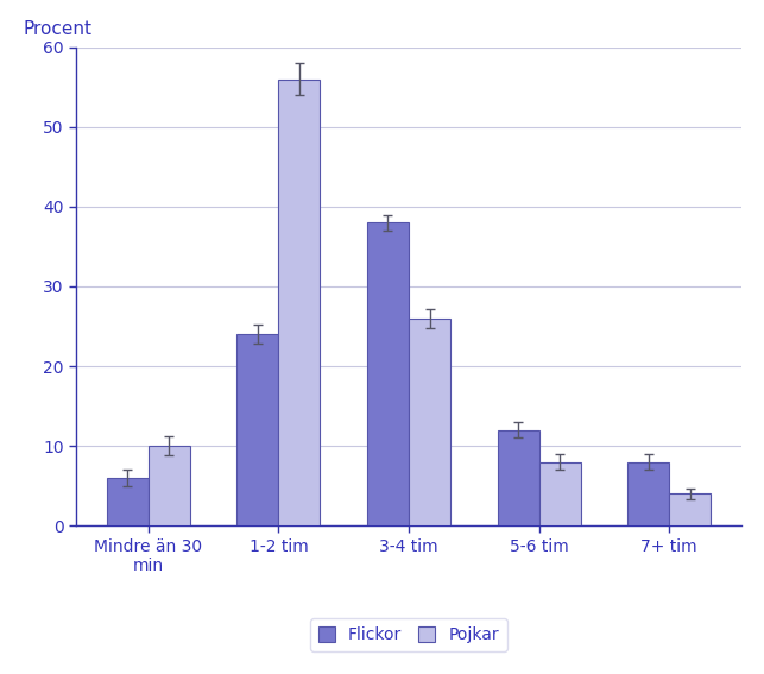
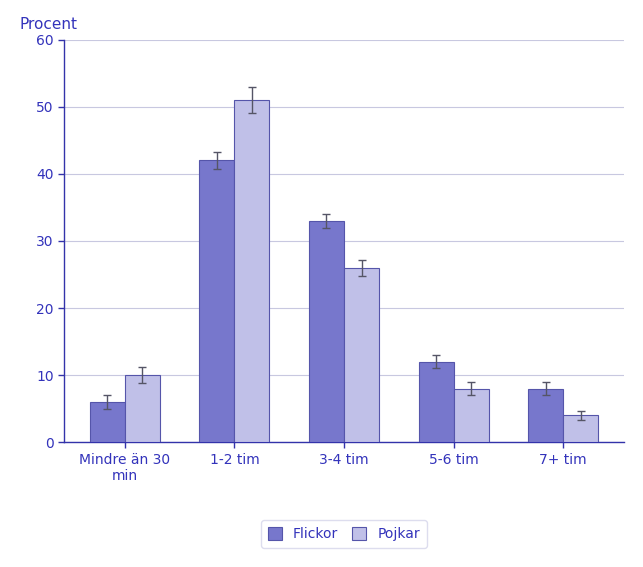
Flickor/1-2 tim: 24 -> 42
Pojkar/1-2 tim: 56 -> 51
Flickor/3-4 tim: 38 -> 33
